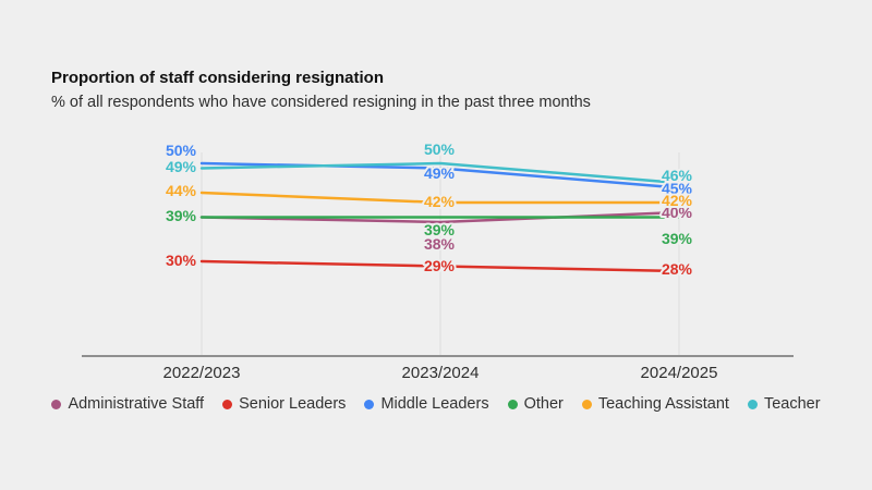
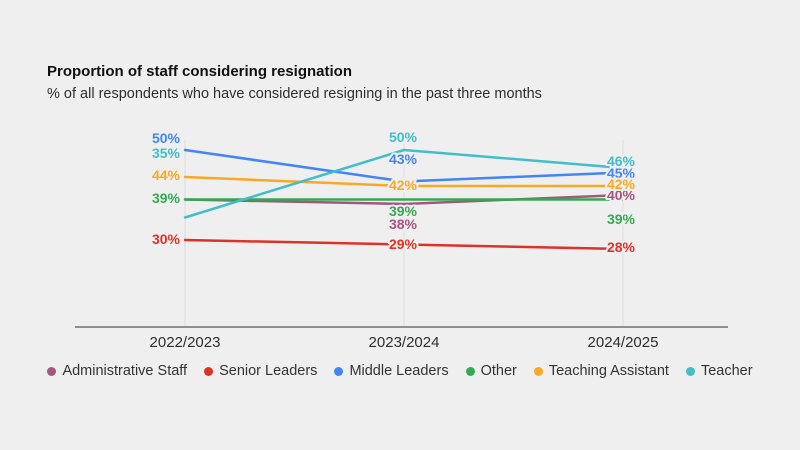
Teacher/2022/2023: 49% -> 35%
Middle Leaders/2023/2024: 49% -> 43%
